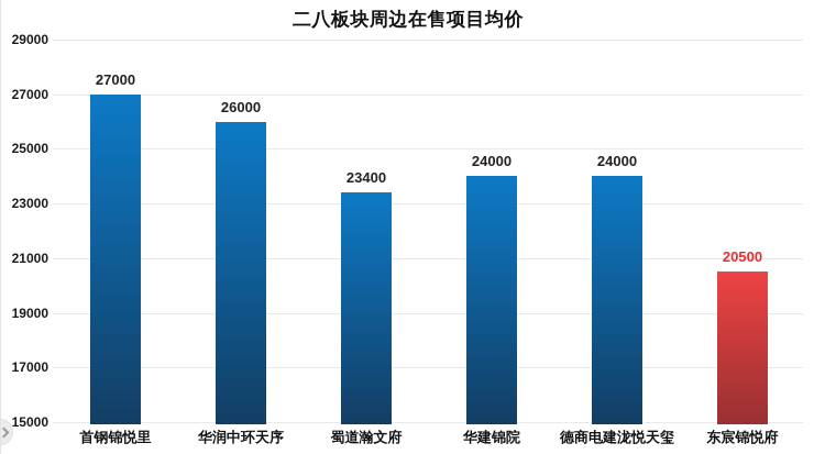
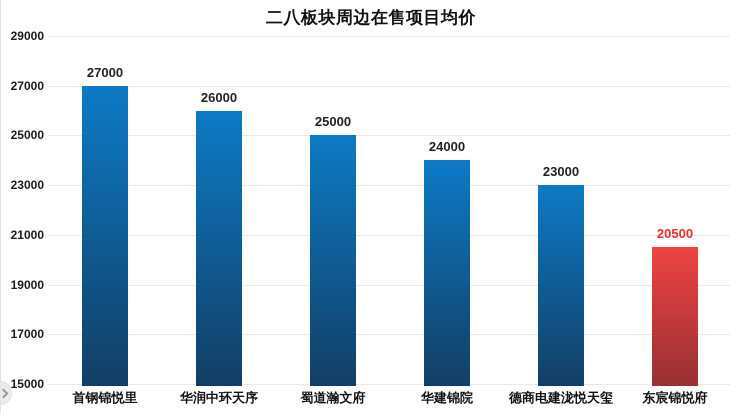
蜀道瀚文府: 23400 -> 25000
德商电建泷悦天玺: 24000 -> 23000
